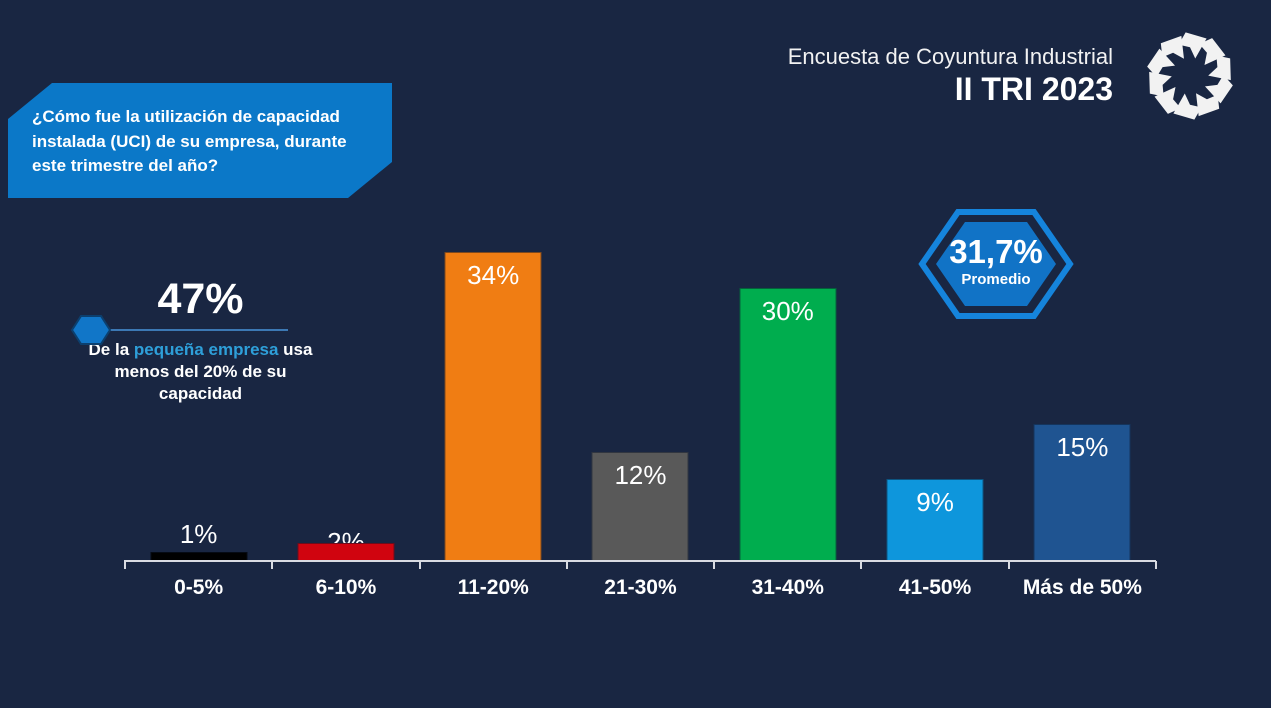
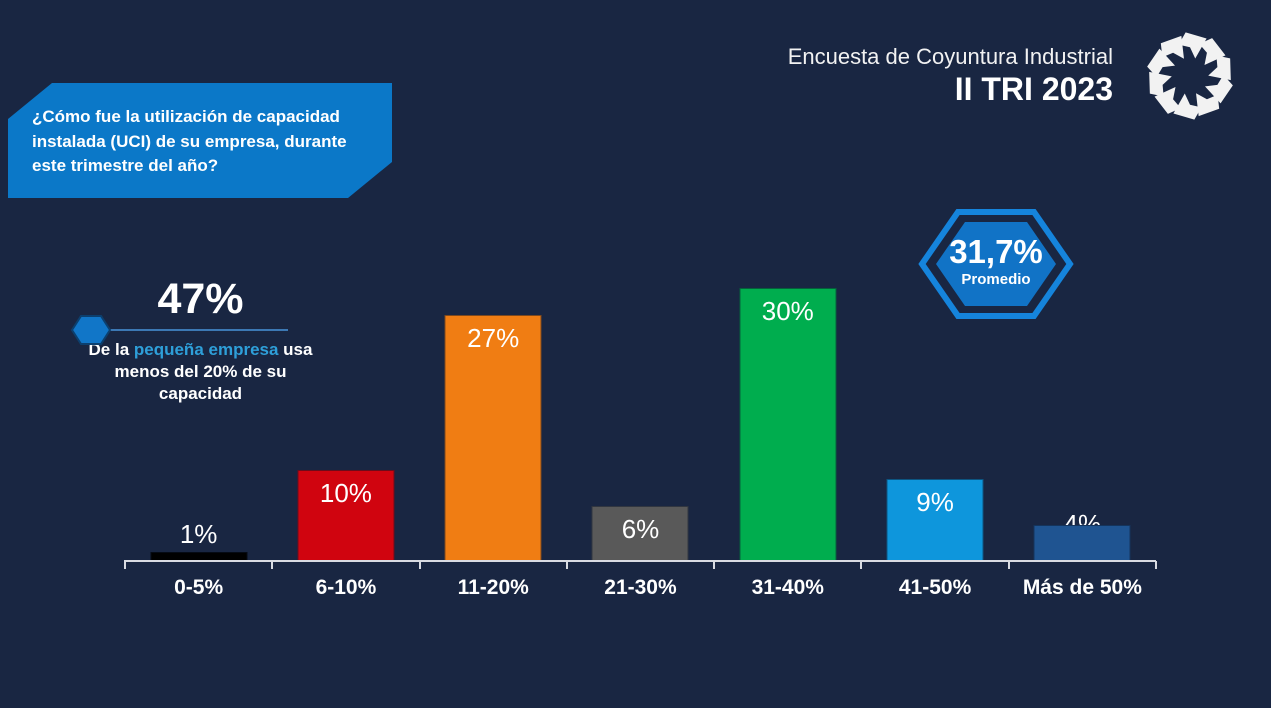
6-10%: 2% -> 10%
11-20%: 34% -> 27%
21-30%: 12% -> 6%
Más de 50%: 15% -> 4%
